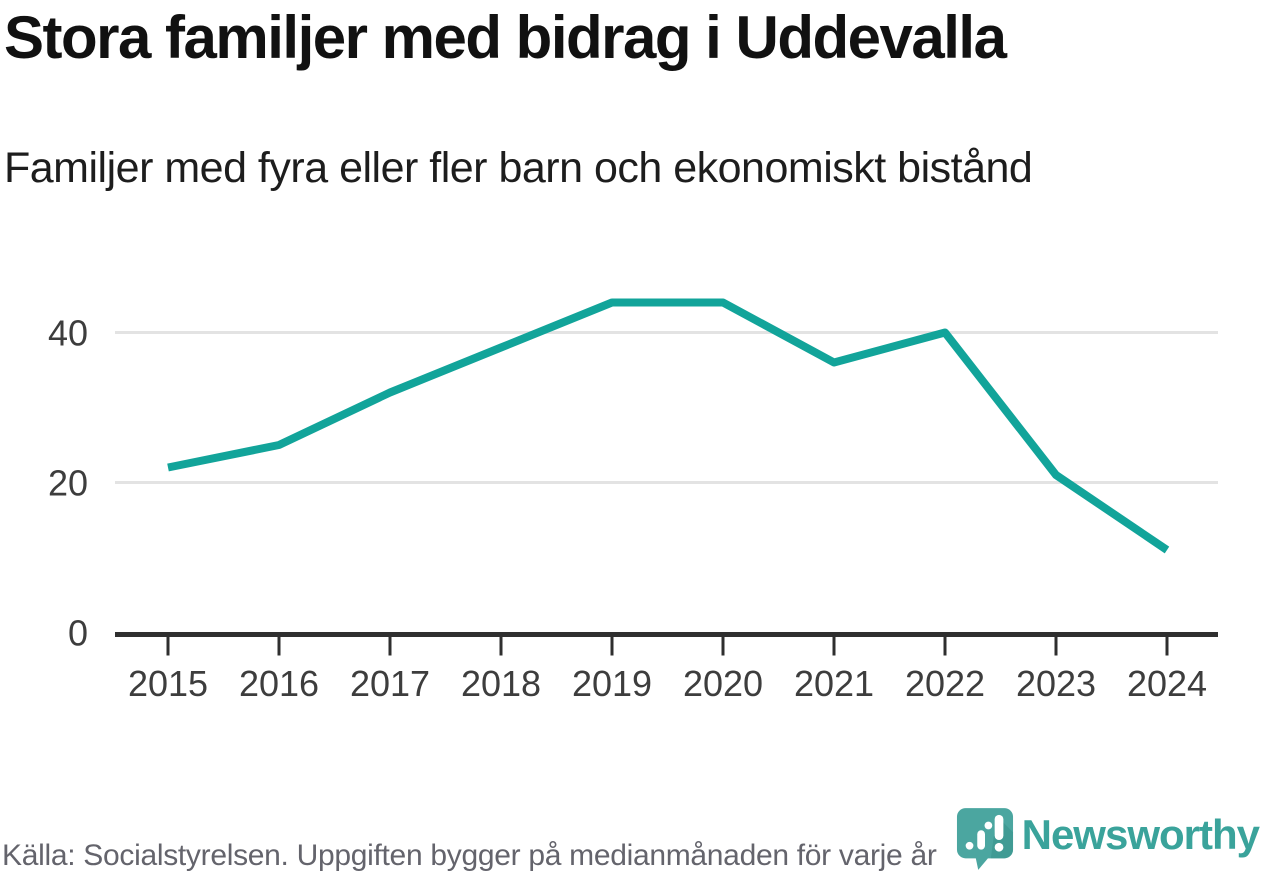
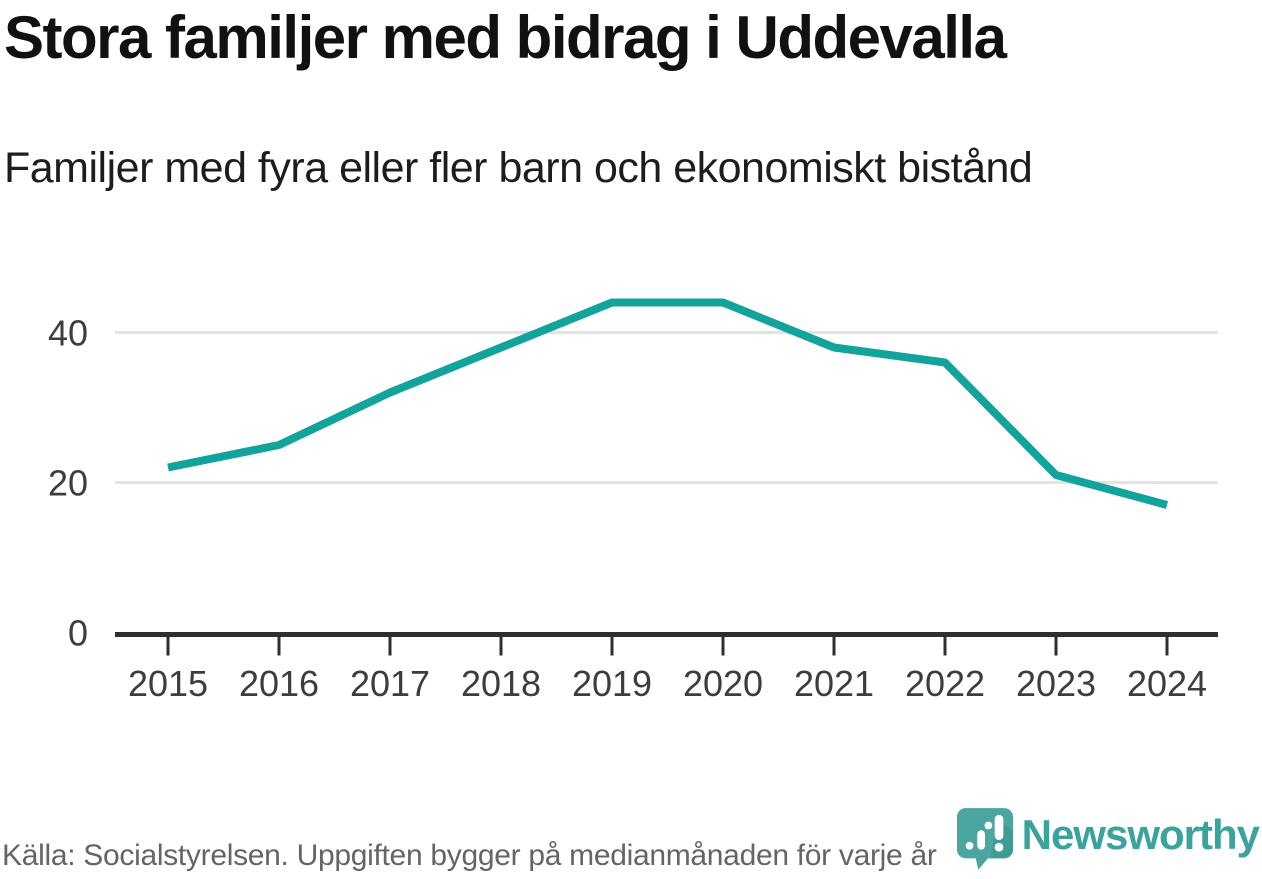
2021: 36 -> 38
2022: 40 -> 36
2024: 11 -> 17
